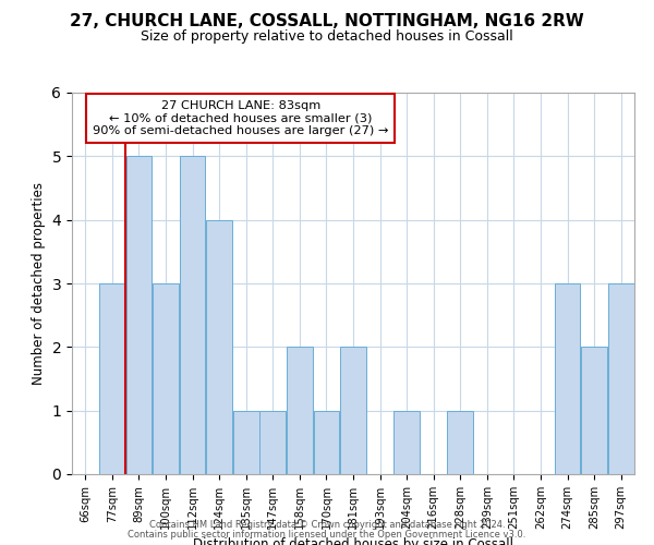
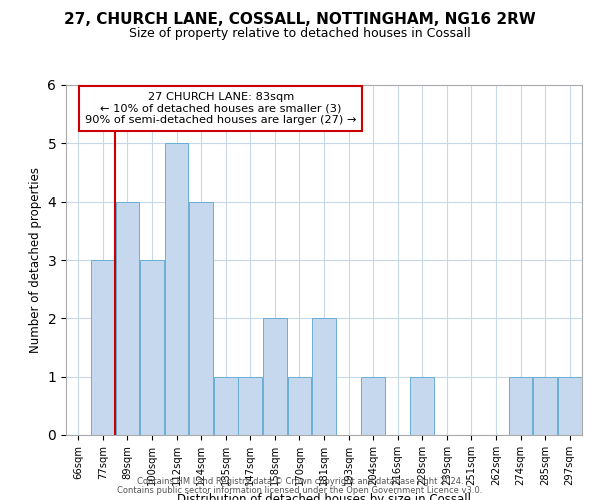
89sqm: 5 -> 4
274sqm: 3 -> 1
285sqm: 2 -> 1
297sqm: 3 -> 1
